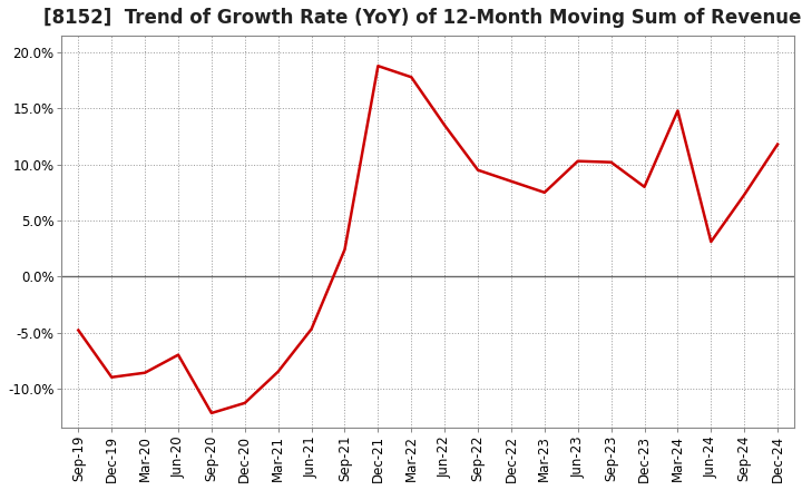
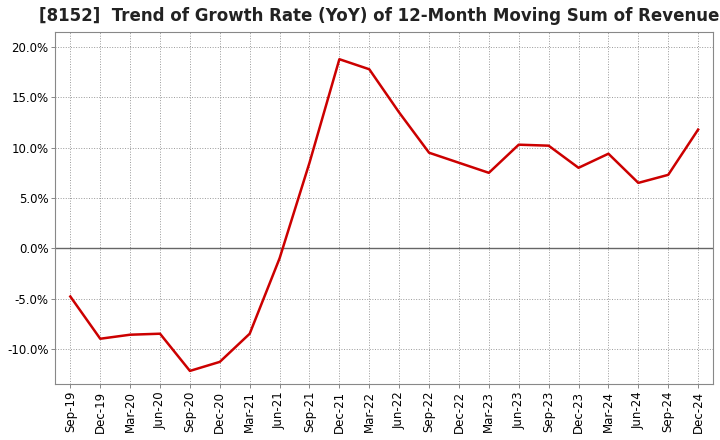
Jun-20: -7.0% -> -8.5%
Jun-21: -4.7% -> -1.0%
Sep-21: 2.4% -> 8.5%
Mar-24: 14.8% -> 9.4%
Jun-24: 3.1% -> 6.5%
